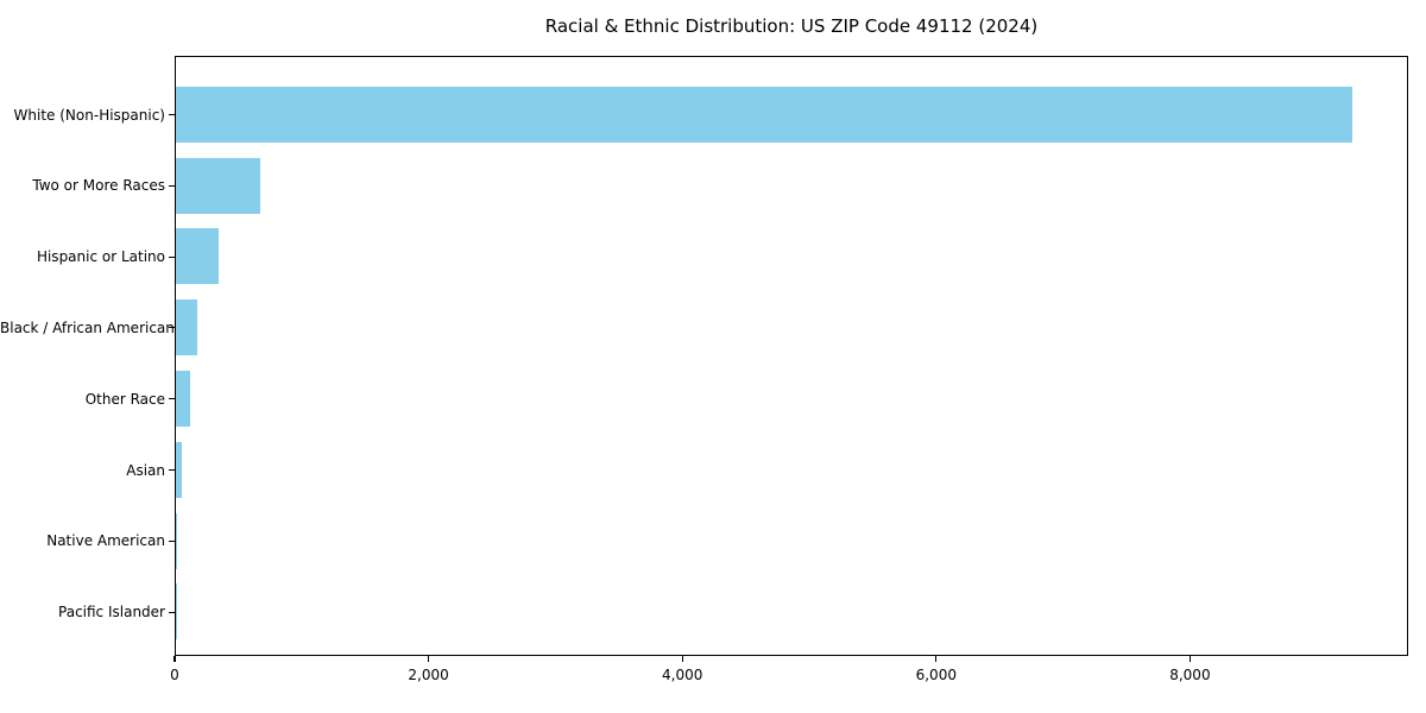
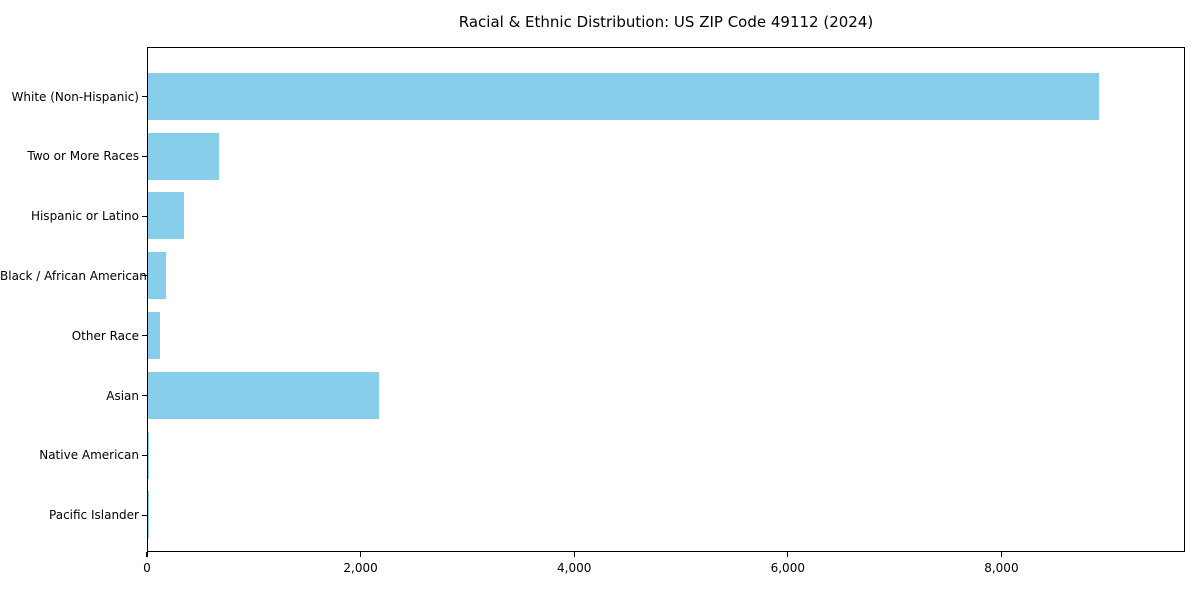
White (Non-Hispanic): 9270 -> 8900
Asian: 50 -> 2160
